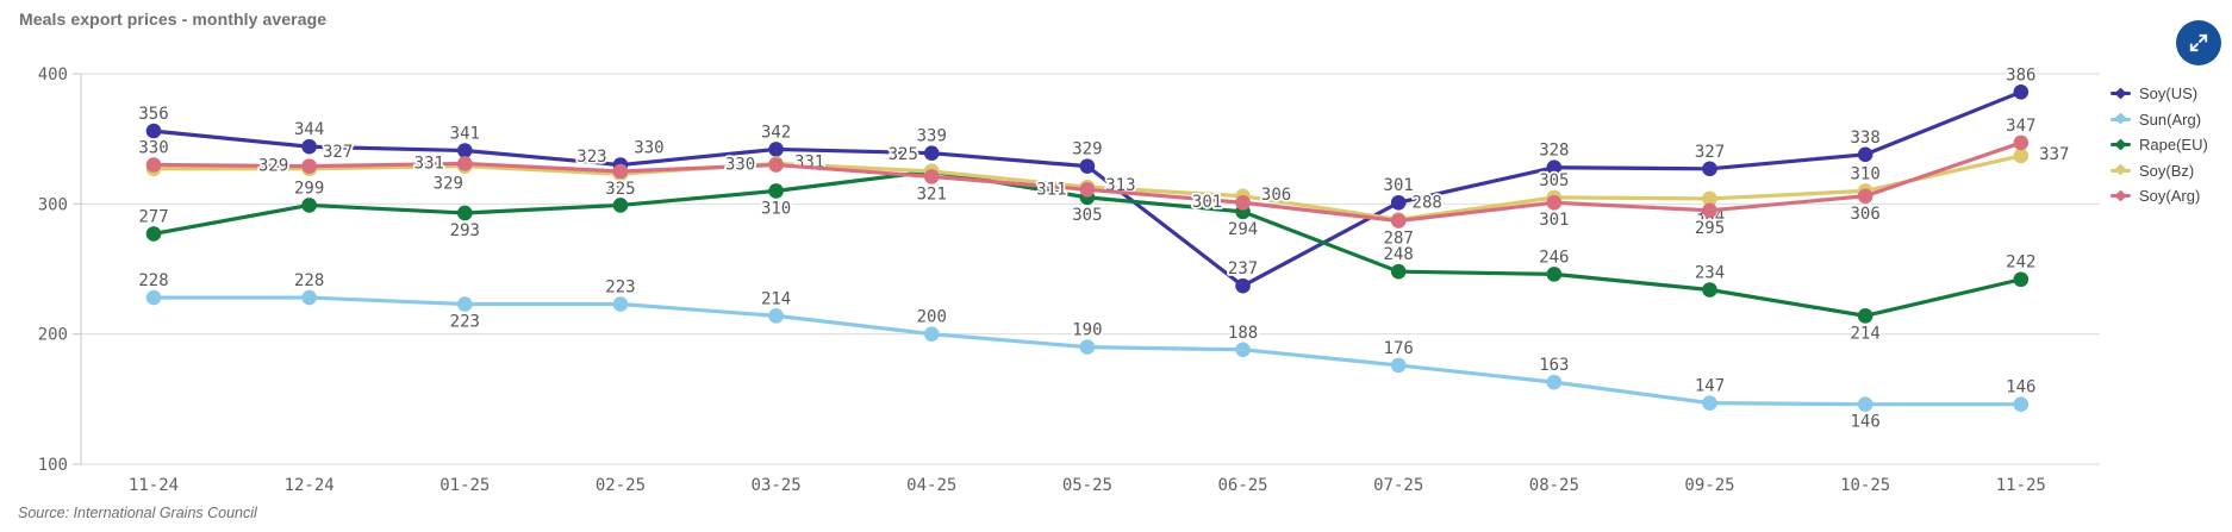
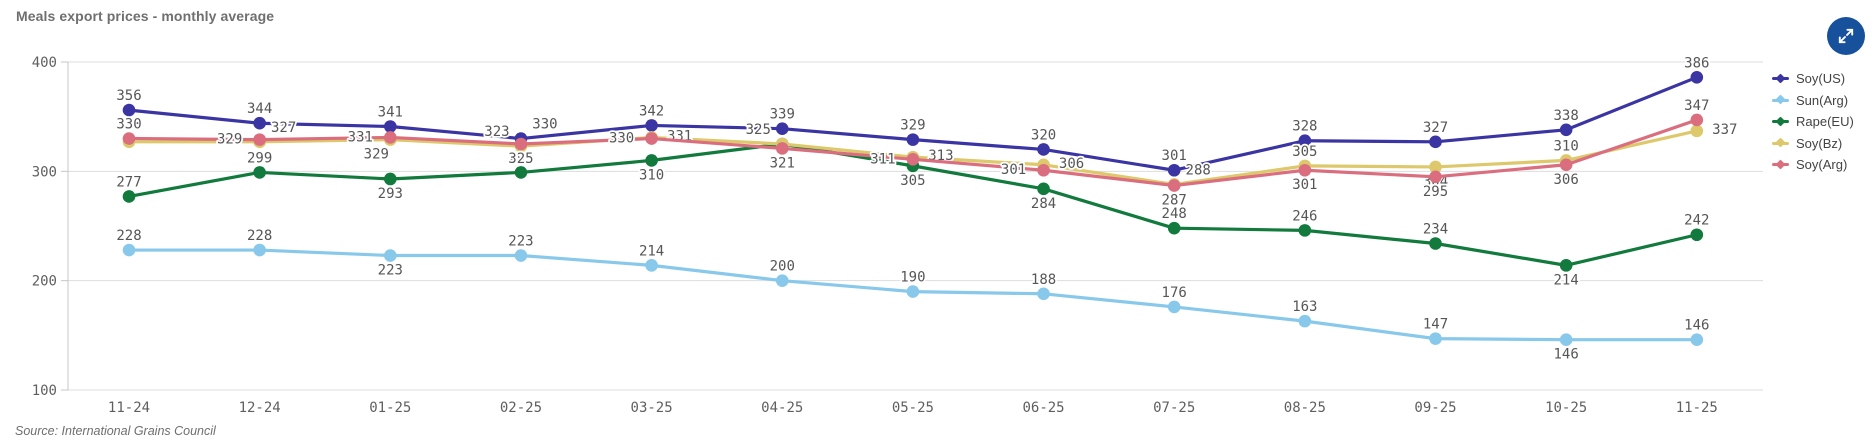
Soy(US)/06-25: 237 -> 320
Rape(EU)/06-25: 294 -> 284
